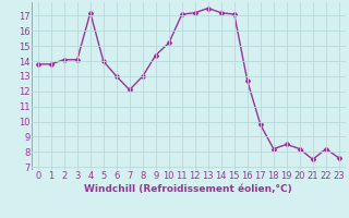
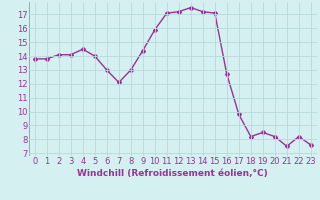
4: 17.2 -> 14.5
10: 15.2 -> 15.9
